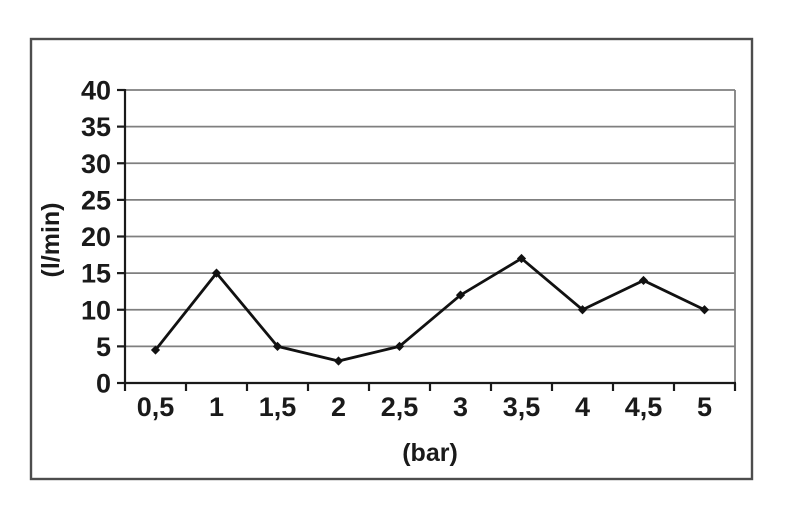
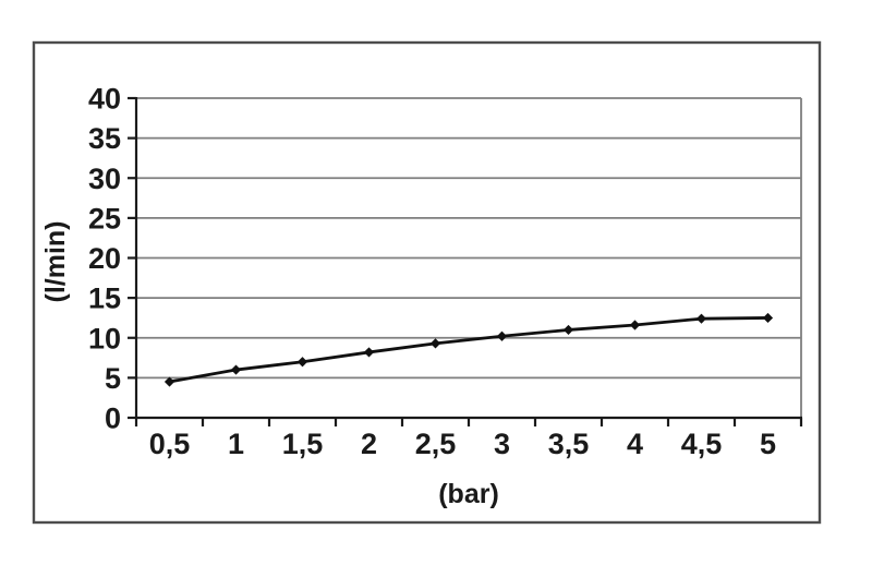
1: 15 -> 6
1,5: 5 -> 7
2: 3 -> 8
2,5: 5 -> 9
3: 12 -> 10
3,5: 17 -> 11
4: 10 -> 12
4,5: 14 -> 12
5: 10 -> 12
